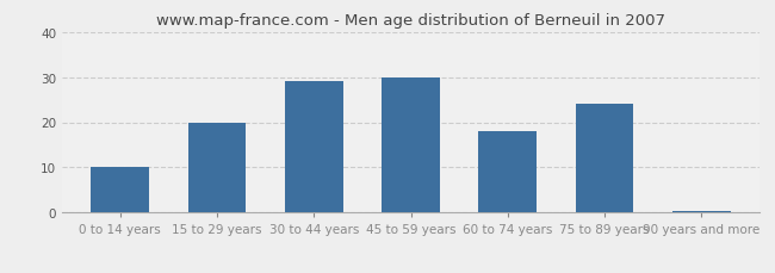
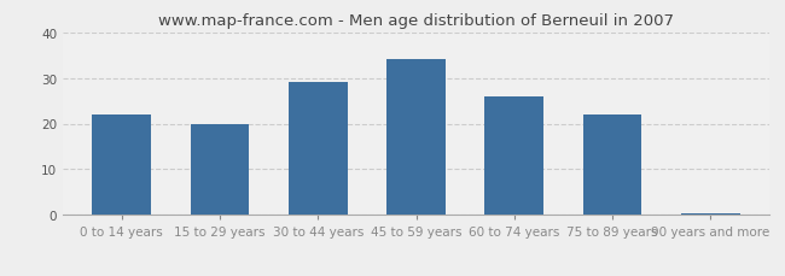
0 to 14 years: 10.0 -> 22.0
45 to 59 years: 30.0 -> 34.0
60 to 74 years: 18.0 -> 26.0
75 to 89 years: 24.0 -> 22.0
